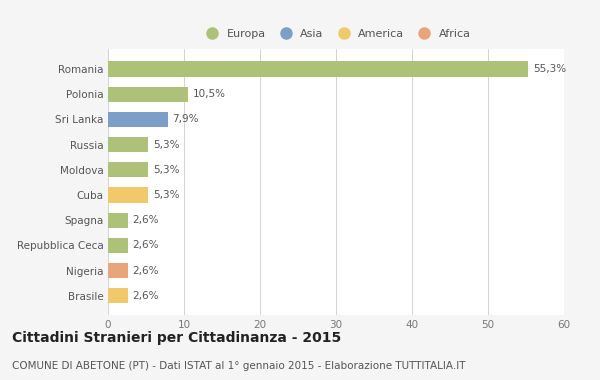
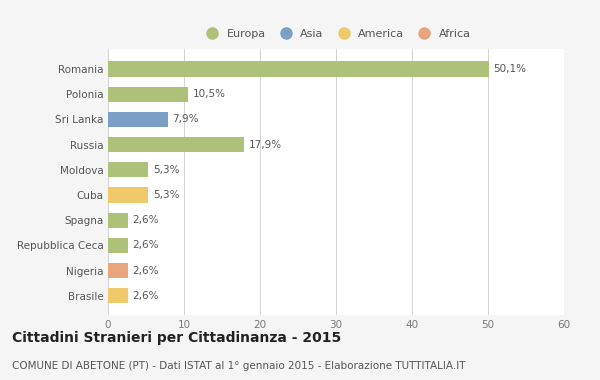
Romania: 55,3% -> 50,1%
Russia: 5,3% -> 17,9%
